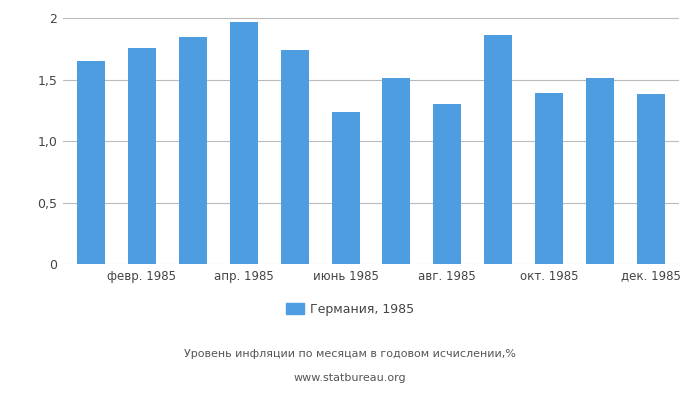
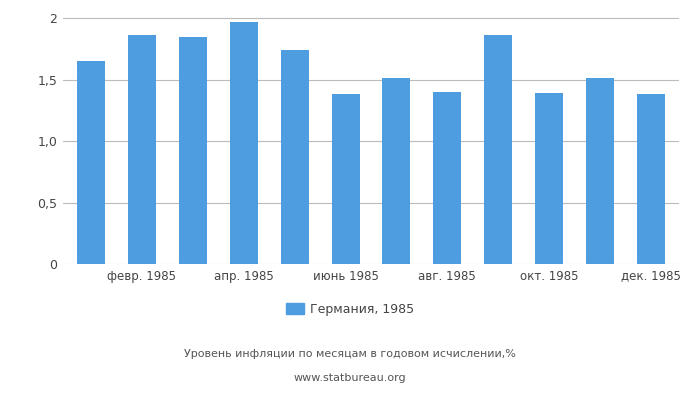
февр. 1985: 1,76 -> 1,86
июнь 1985: 1,24 -> 1,38
авг. 1985: 1,30 -> 1,40
